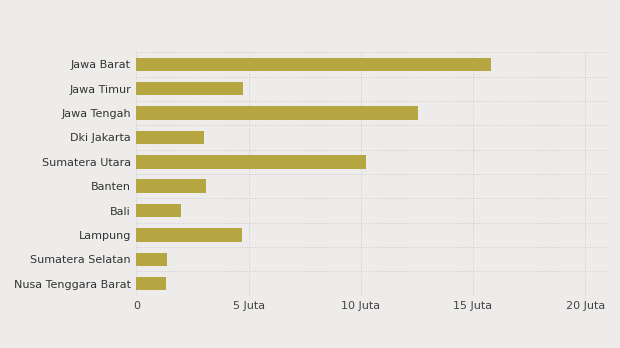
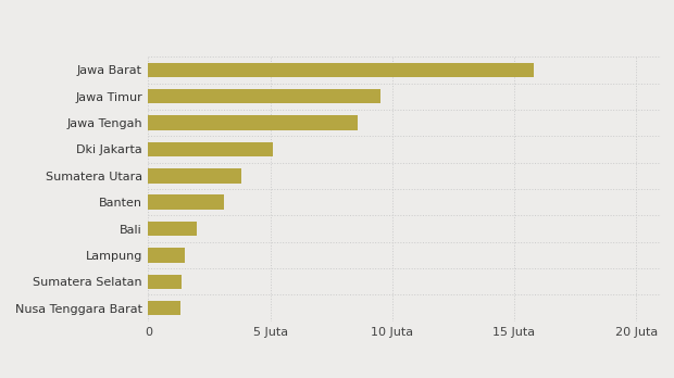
Jawa Timur: 4.75 Juta -> 9.50 Juta
Jawa Tengah: 12.55 Juta -> 8.60 Juta
Dki Jakarta: 3.00 Juta -> 5.10 Juta
Sumatera Utara: 10.25 Juta -> 3.80 Juta
Lampung: 4.70 Juta -> 1.50 Juta
